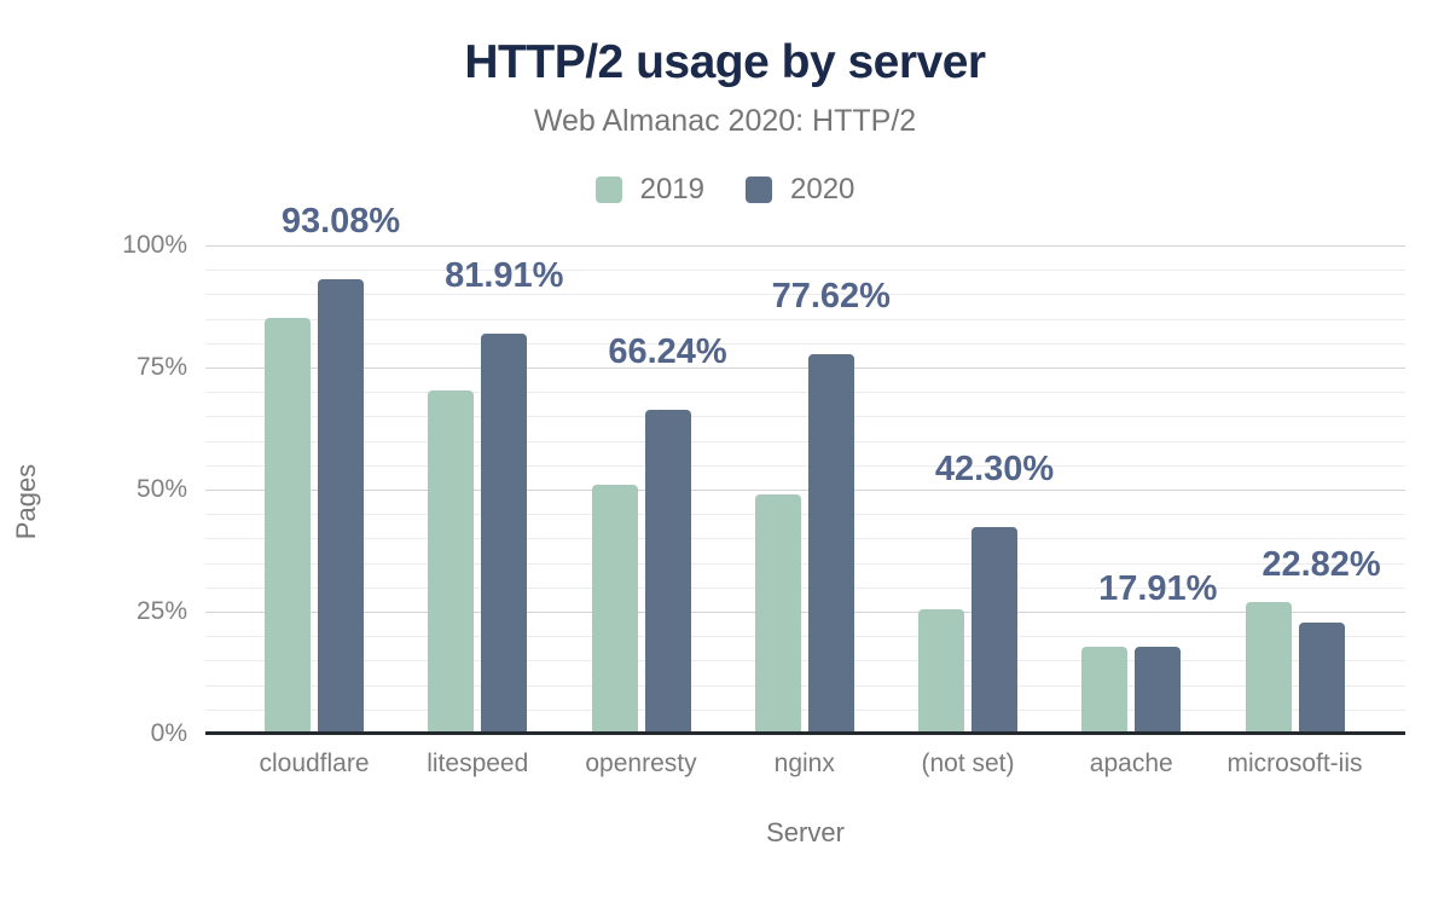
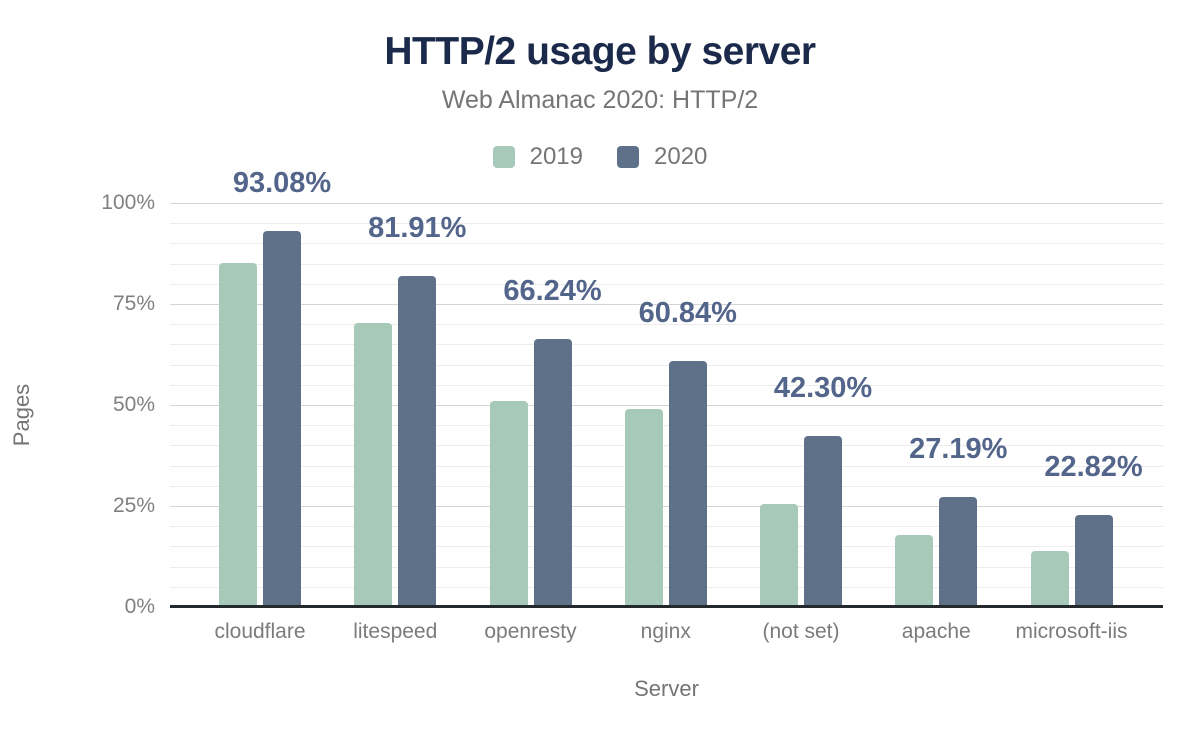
2020/nginx: 77.62% -> 60.84%
2020/apache: 17.91% -> 27.19%
2019/microsoft-iis: 27% -> 14%
